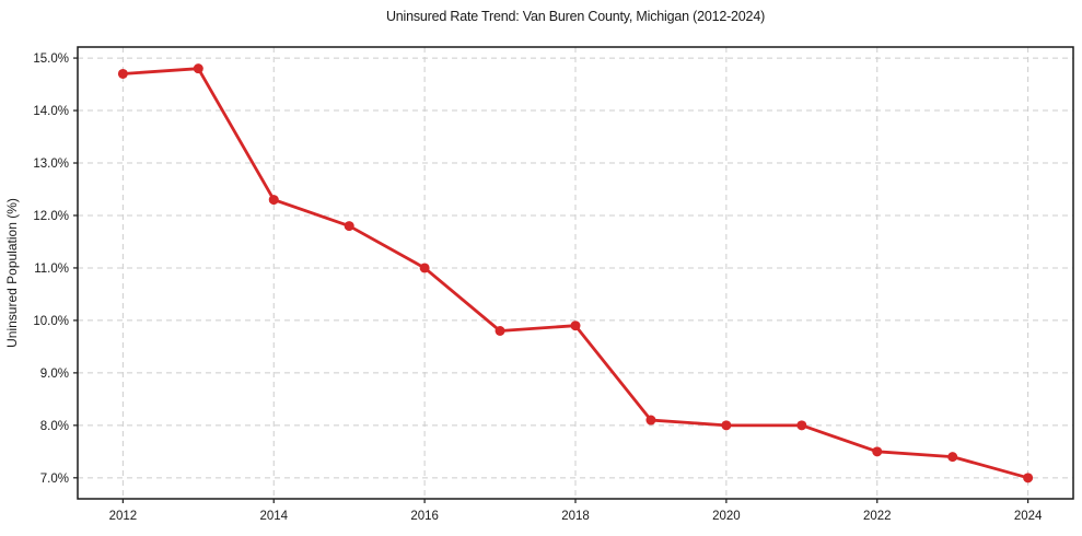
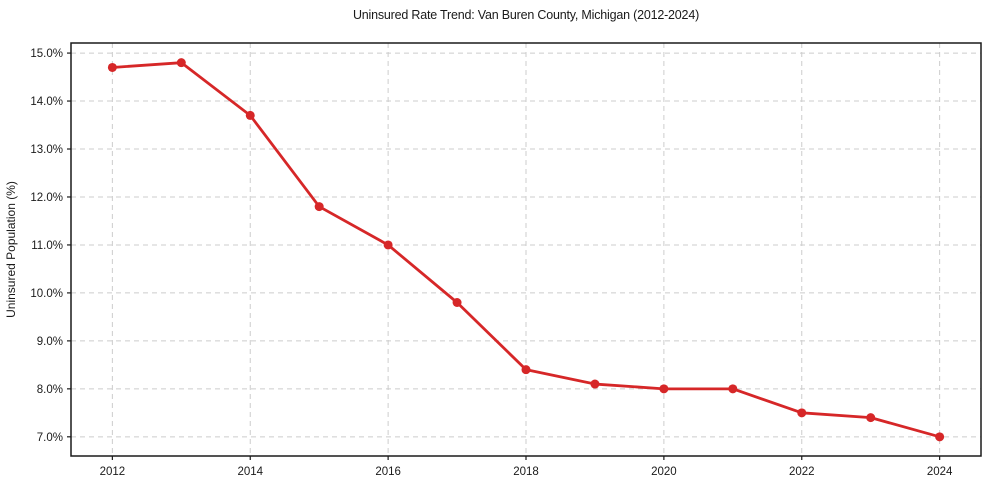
2014: 12.3% -> 13.7%
2018: 9.9% -> 8.4%
